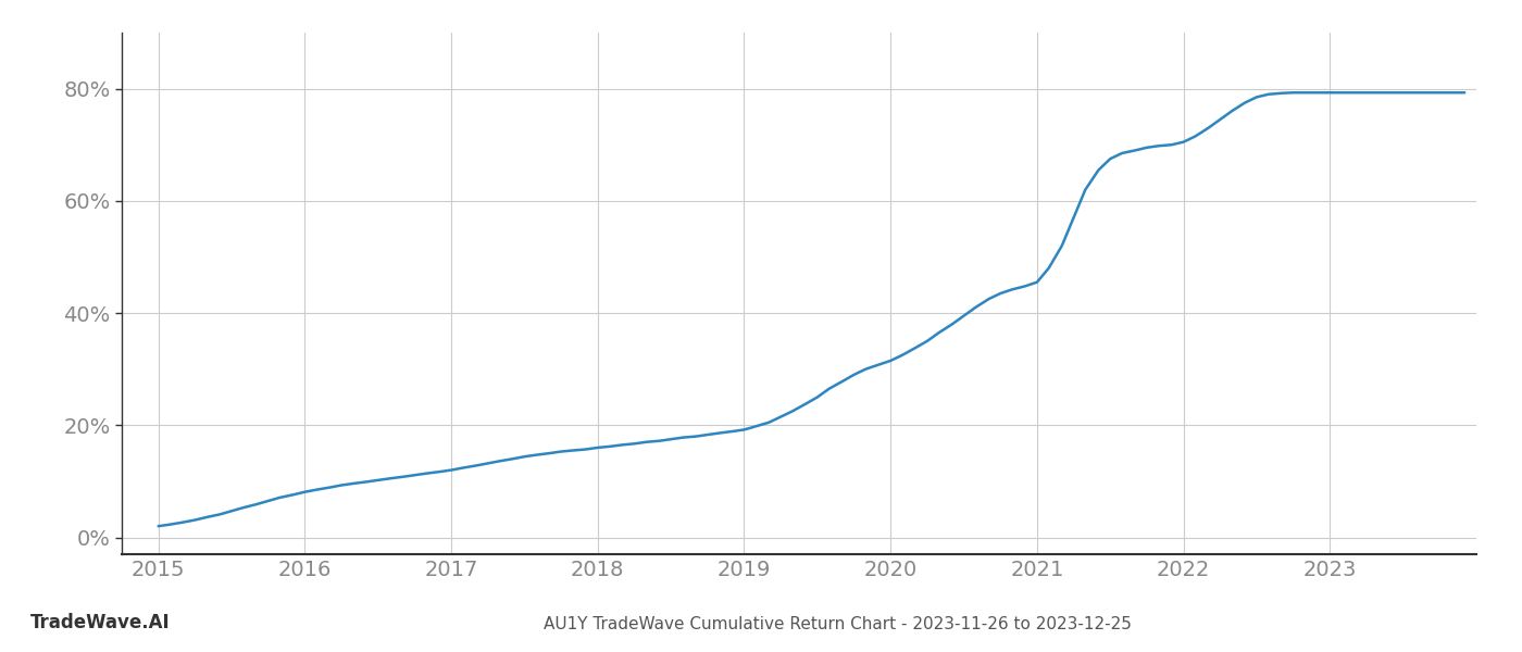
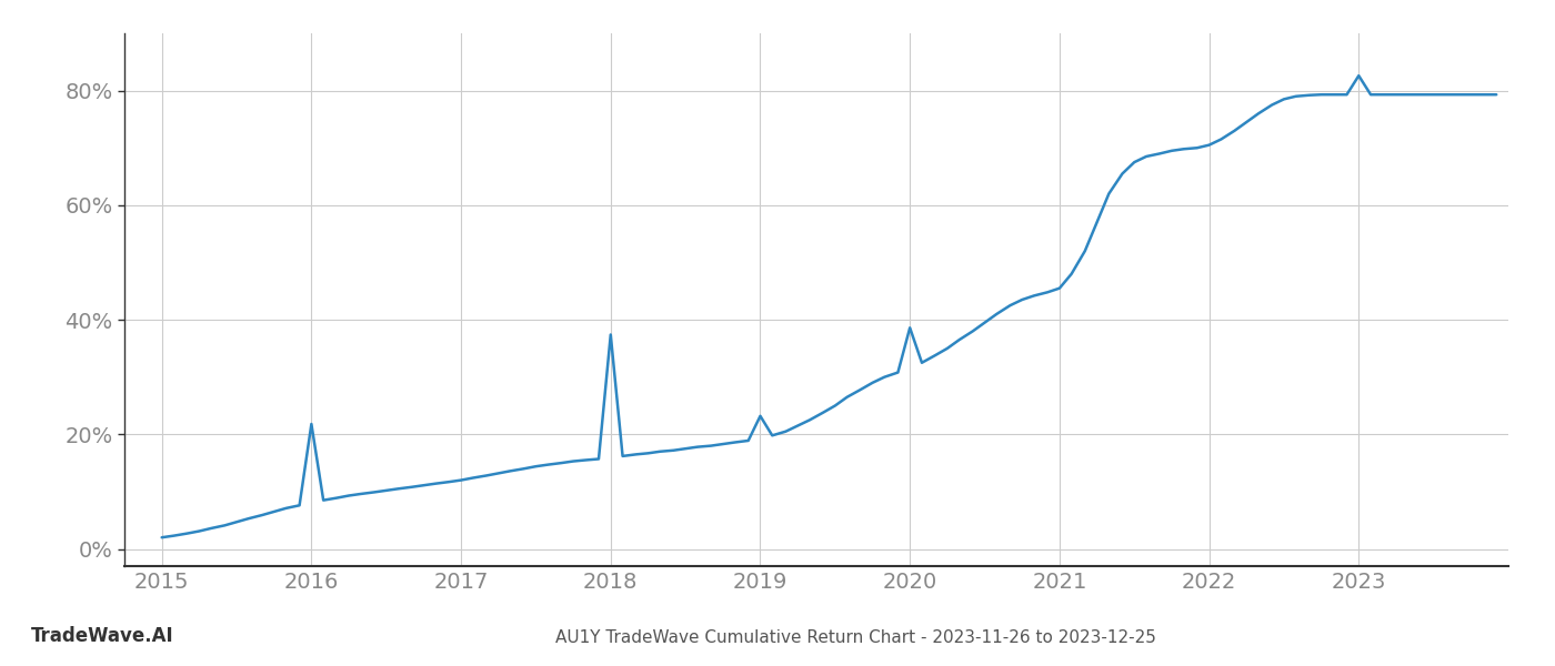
2016: 8.1% -> 21.8%
2018: 16.0% -> 37.4%
2019: 19.2% -> 23.2%
2020: 31.5% -> 38.6%
2023: 79.3% -> 82.6%
